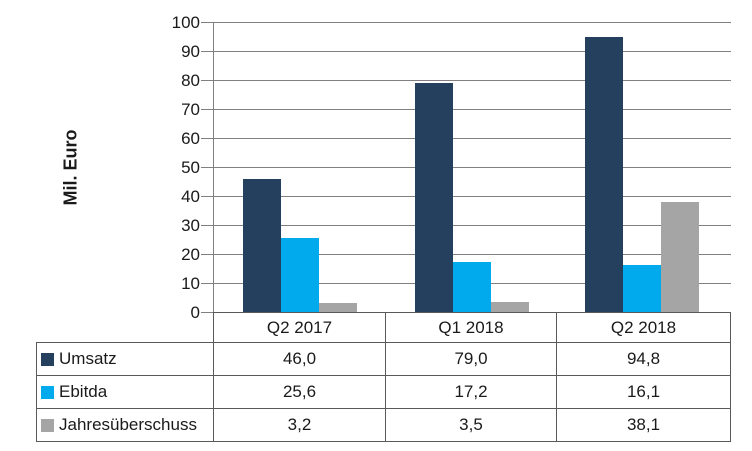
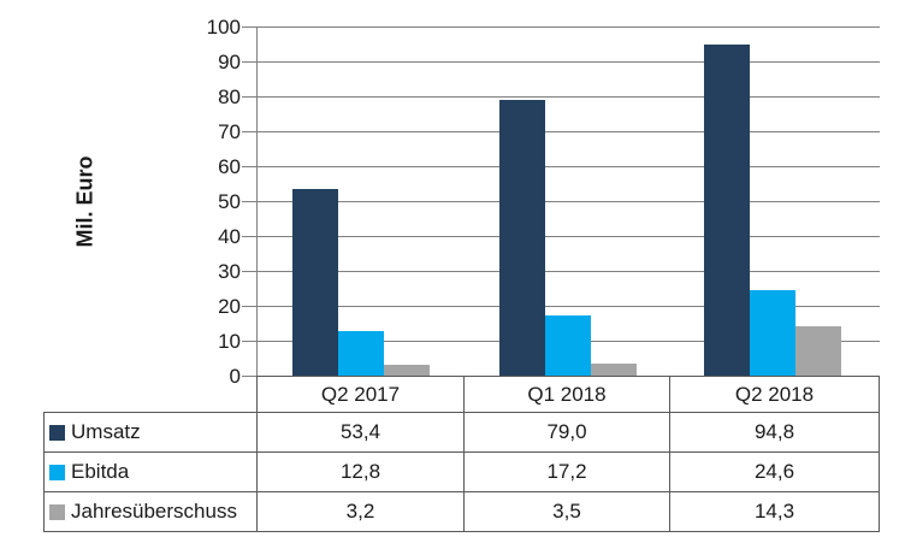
Umsatz/Q2 2017: 46,0 -> 53,4
Ebitda/Q2 2017: 25,6 -> 12,8
Ebitda/Q2 2018: 16,1 -> 24,6
Jahresüberschuss/Q2 2018: 38,1 -> 14,3
